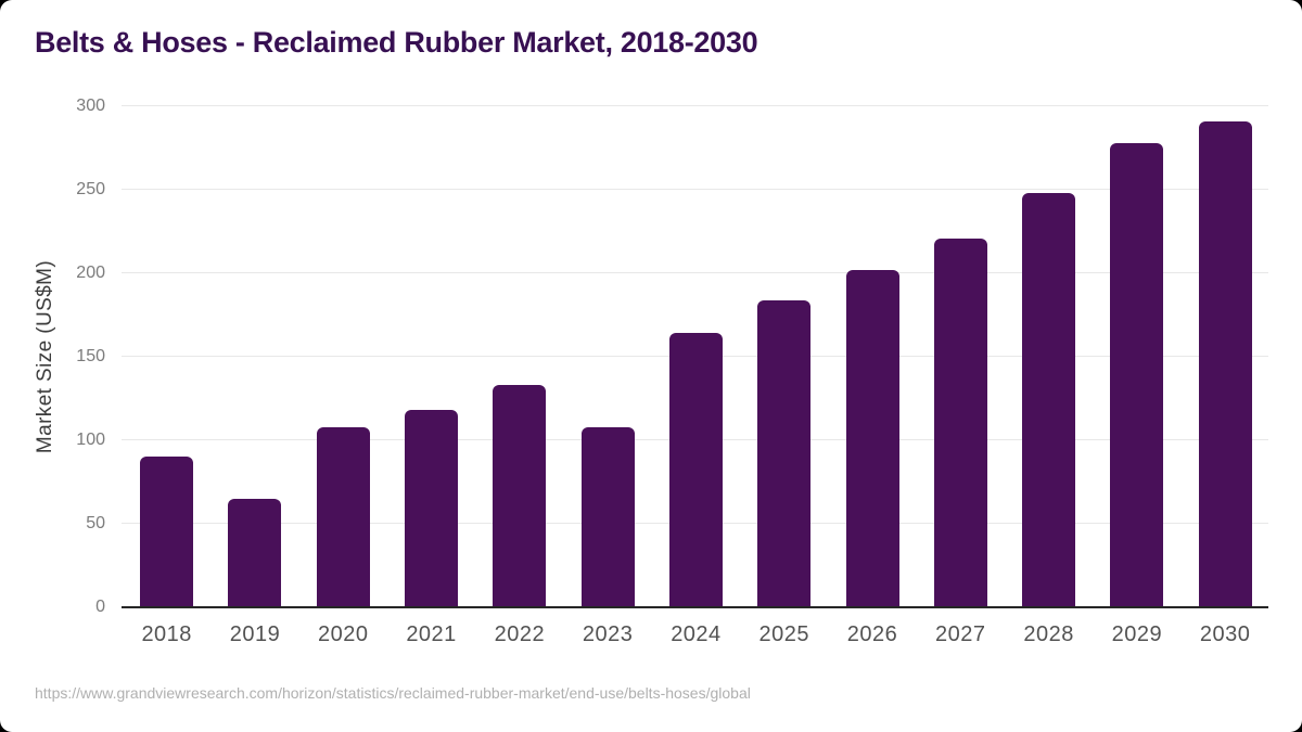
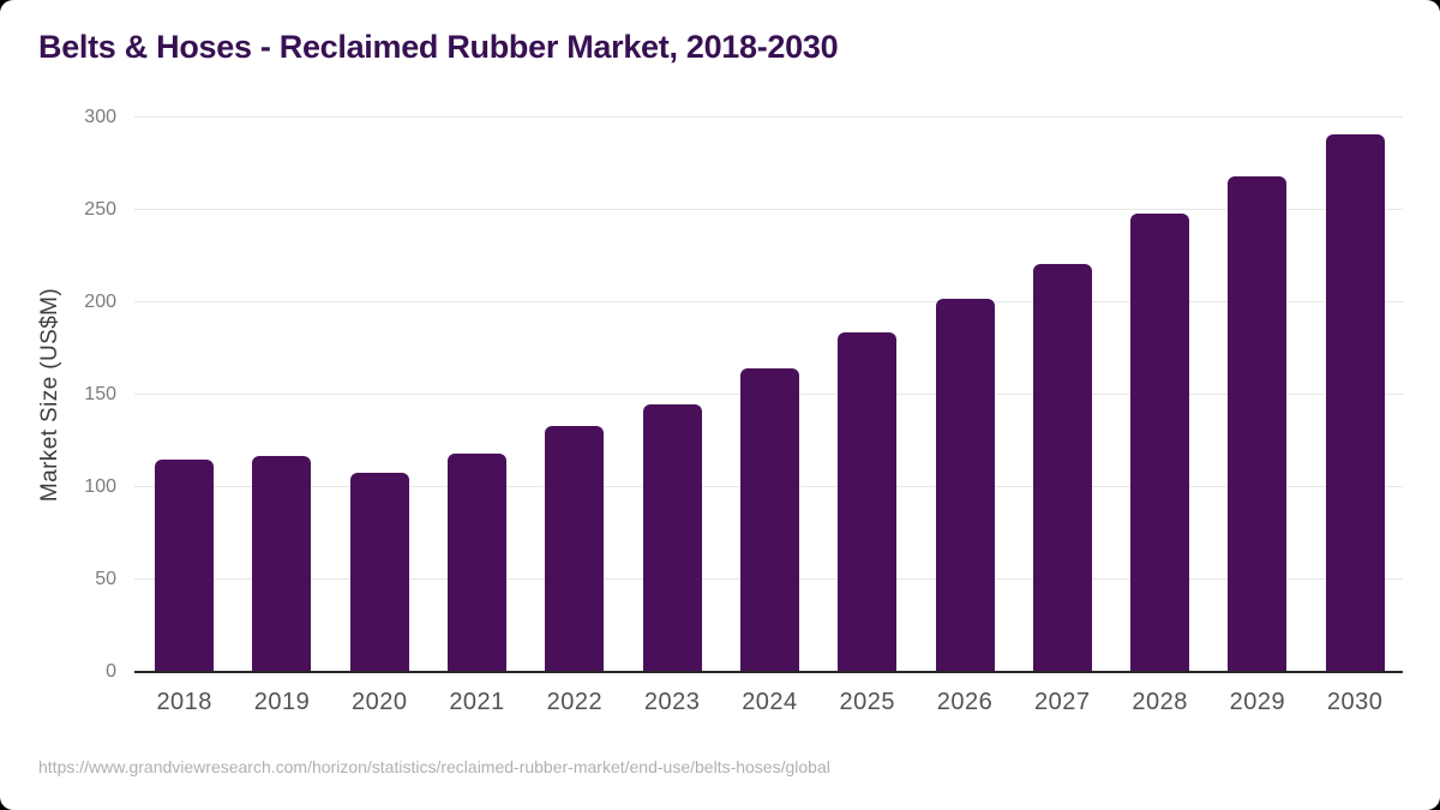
2018: 90 -> 115
2019: 65 -> 117
2023: 108 -> 145
2029: 278 -> 268
